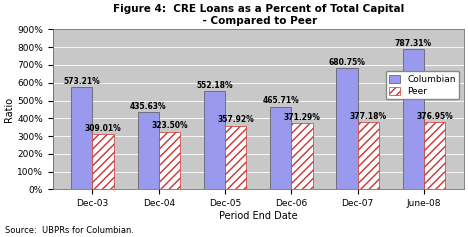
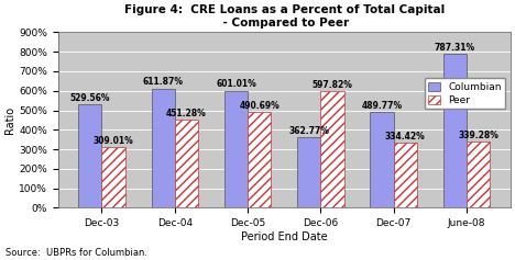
Columbian/Dec-03: 573.21% -> 529.56%
Columbian/Dec-04: 435.63% -> 611.87%
Peer/Dec-04: 323.50% -> 451.28%
Columbian/Dec-05: 552.18% -> 601.01%
Peer/Dec-05: 357.92% -> 490.69%
Columbian/Dec-06: 465.71% -> 362.77%
Peer/Dec-06: 371.29% -> 597.82%
Columbian/Dec-07: 680.75% -> 489.77%
Peer/Dec-07: 377.18% -> 334.42%
Peer/June-08: 376.95% -> 339.28%
